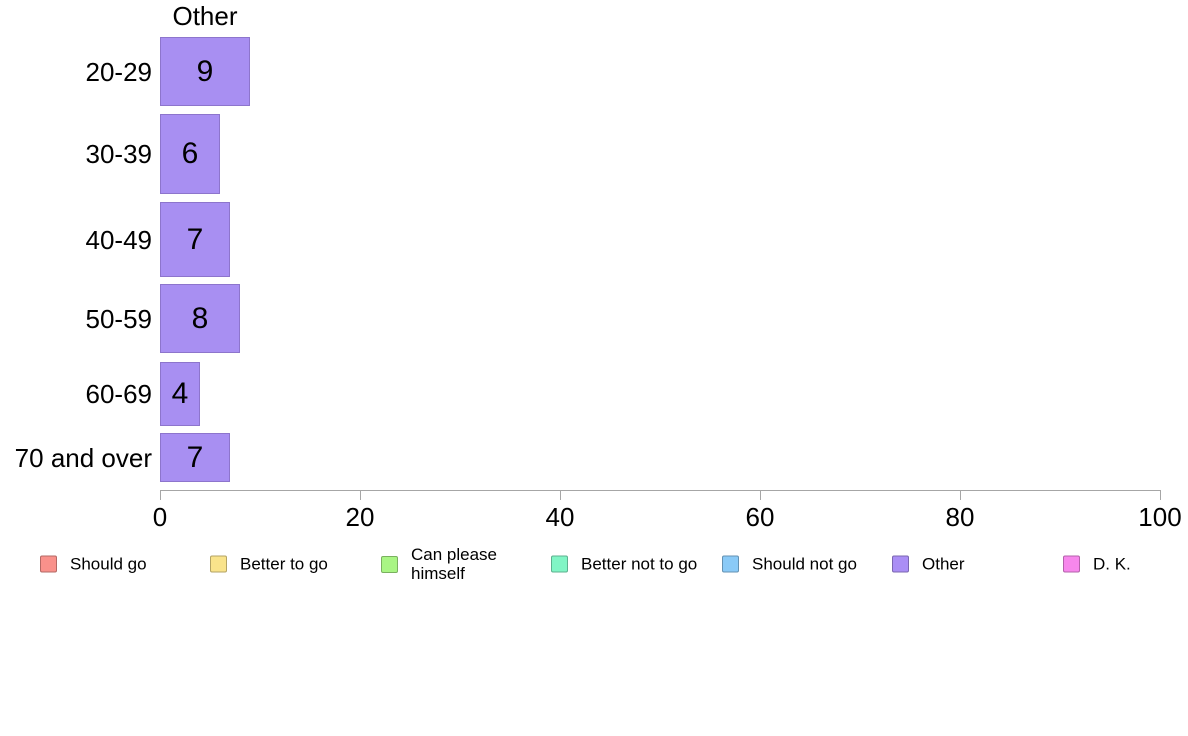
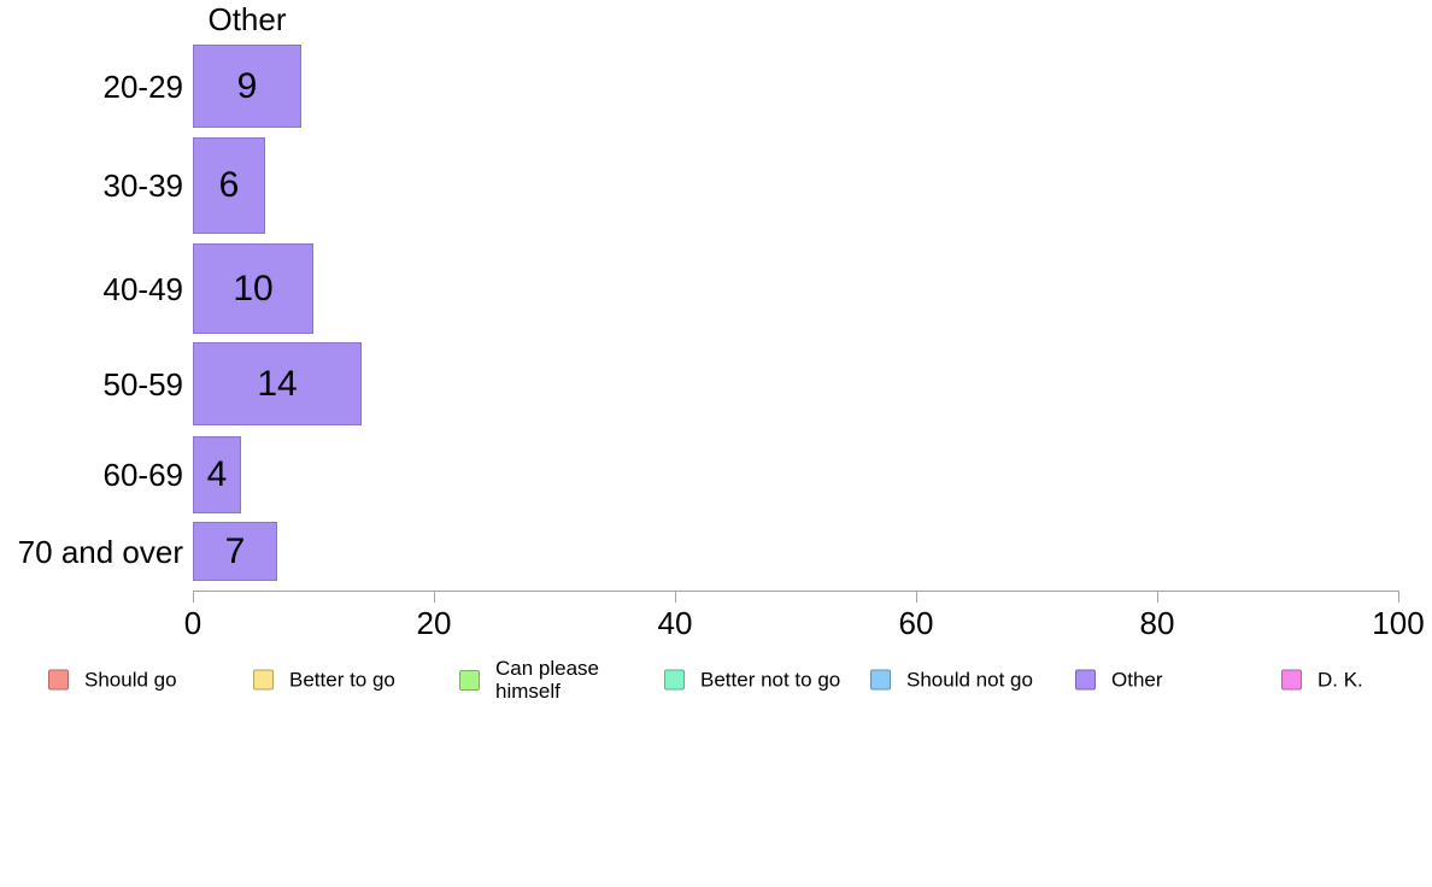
40-49: 7 -> 10
50-59: 8 -> 14
